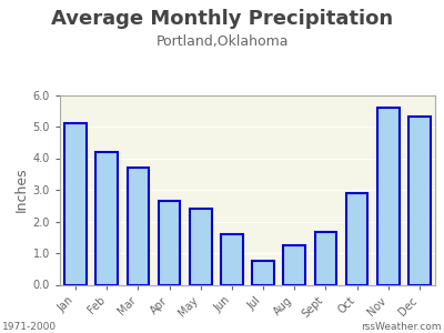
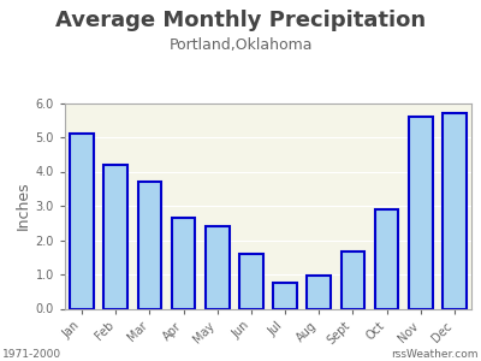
Aug: 1.25 -> 0.95
Dec: 5.30 -> 5.70
